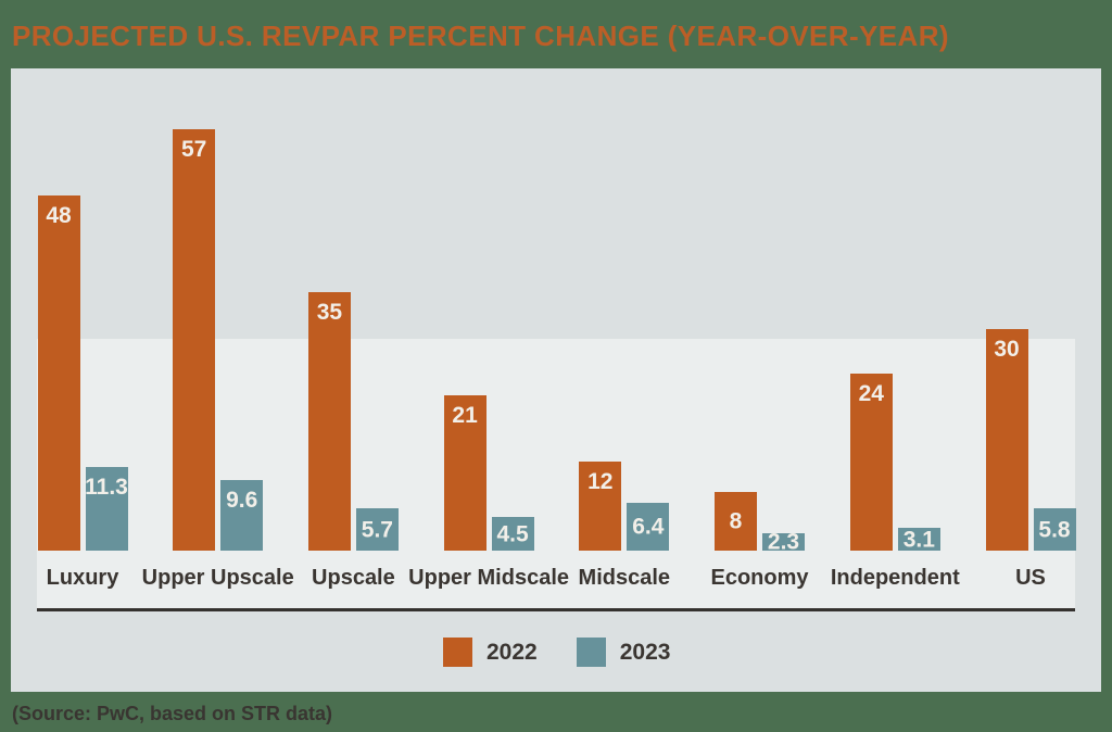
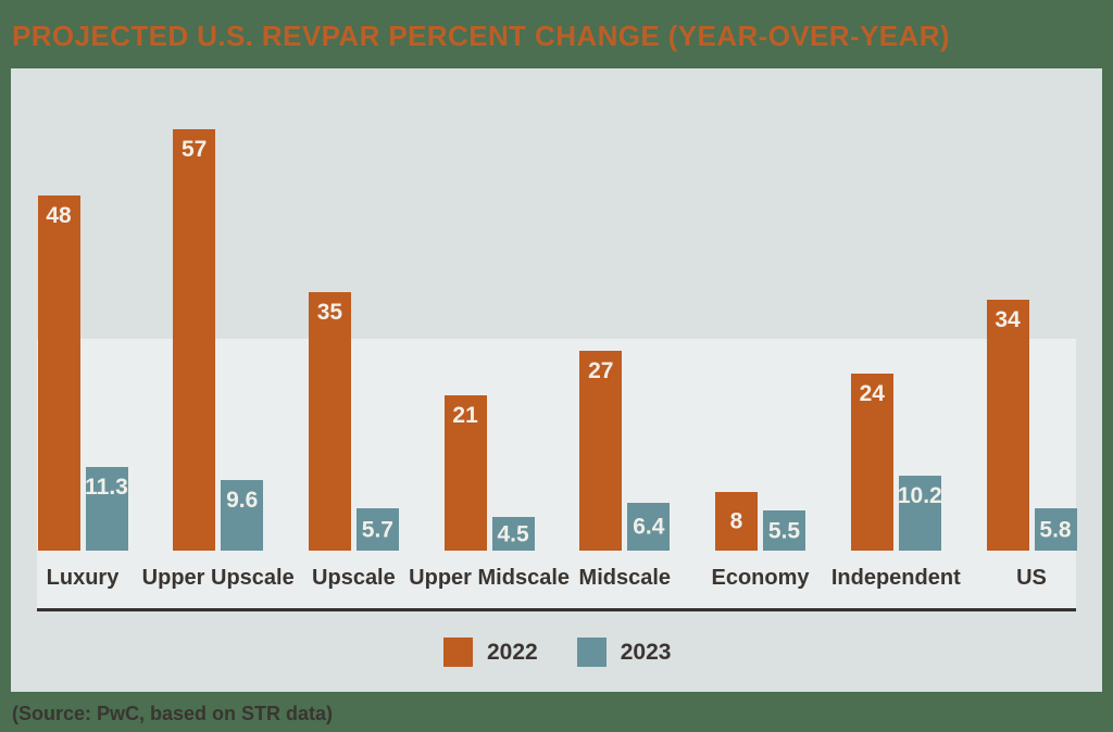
2022/Midscale: 12 -> 27
2023/Economy: 2.3 -> 5.5
2023/Independent: 3.1 -> 10.2
2022/US: 30 -> 34
